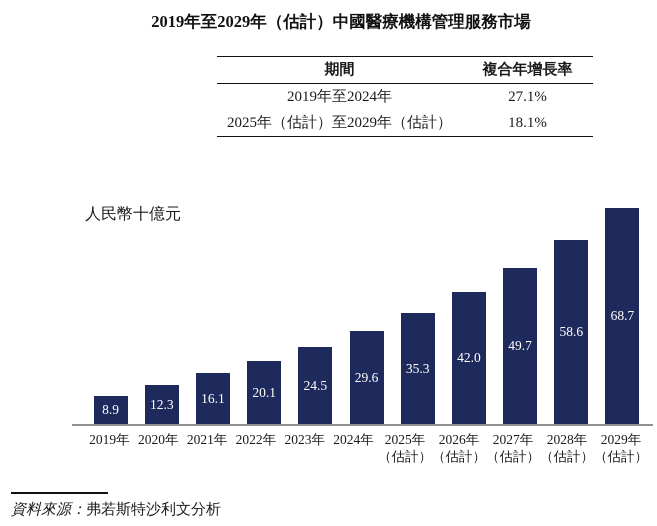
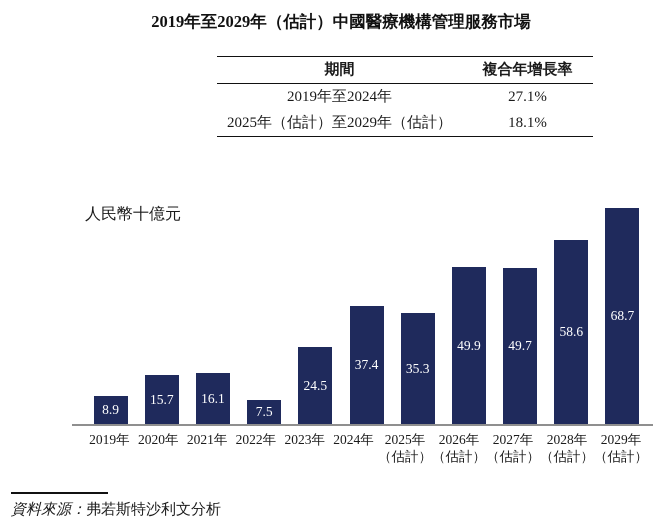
2020年: 12.3 -> 15.7
2022年: 20.1 -> 7.5
2024年: 29.6 -> 37.4
2026年（估計）: 42.0 -> 49.9
